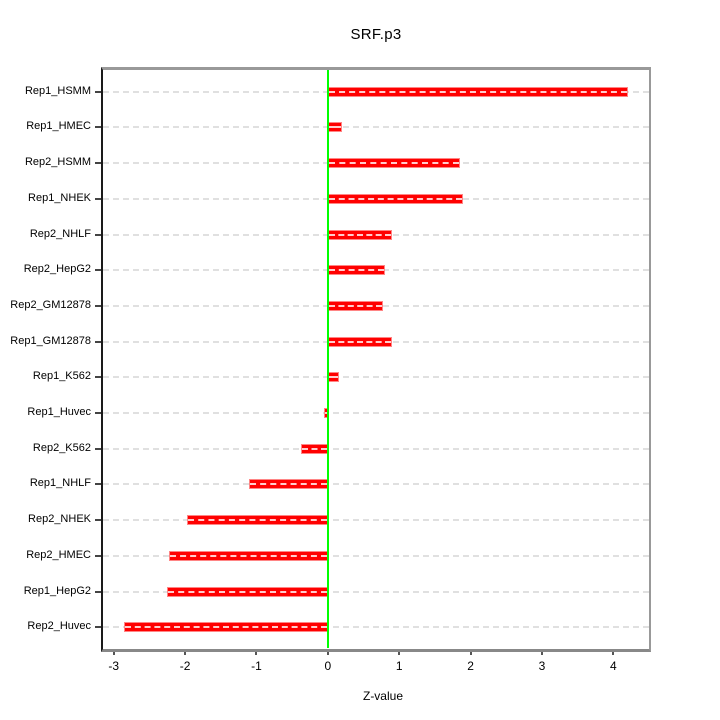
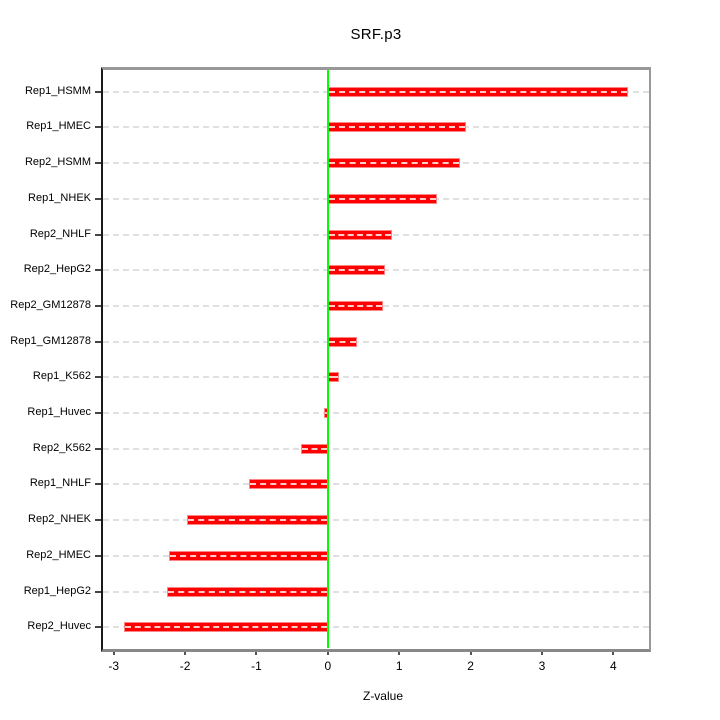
Rep1_HMEC: 0.2 -> 1.9
Rep1_NHEK: 1.9 -> 1.5
Rep1_GM12878: 0.9 -> 0.4
